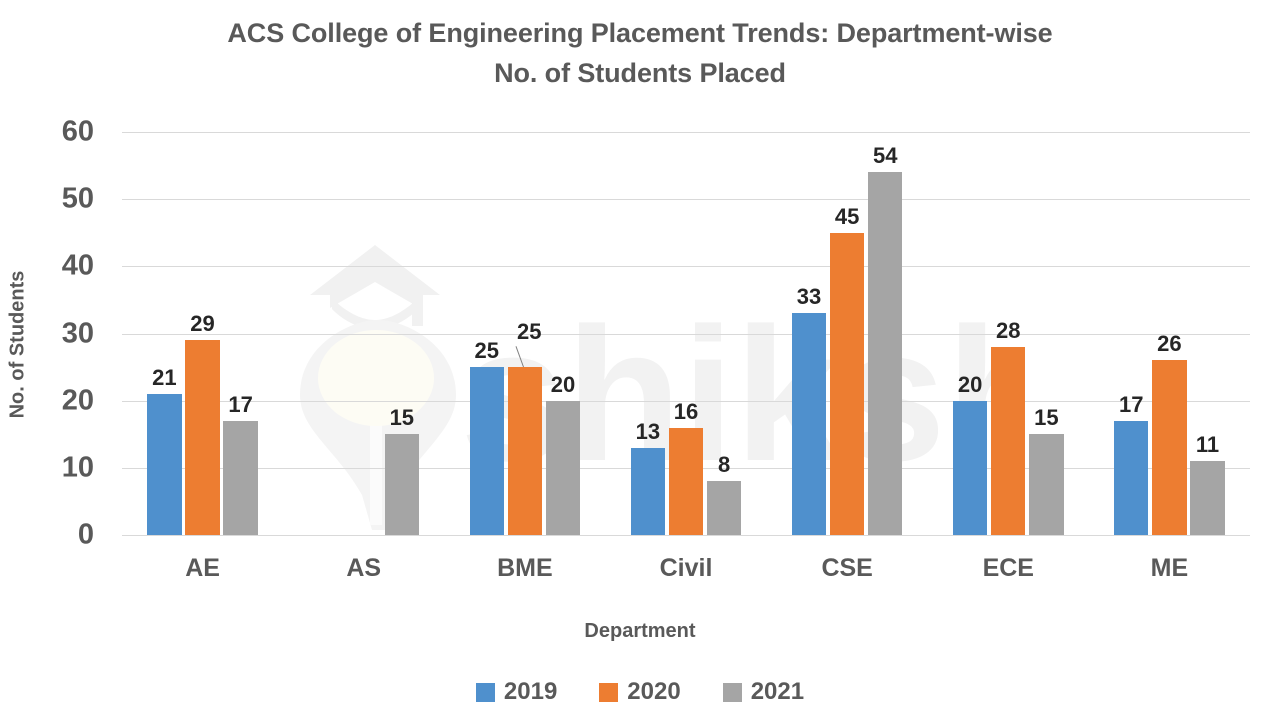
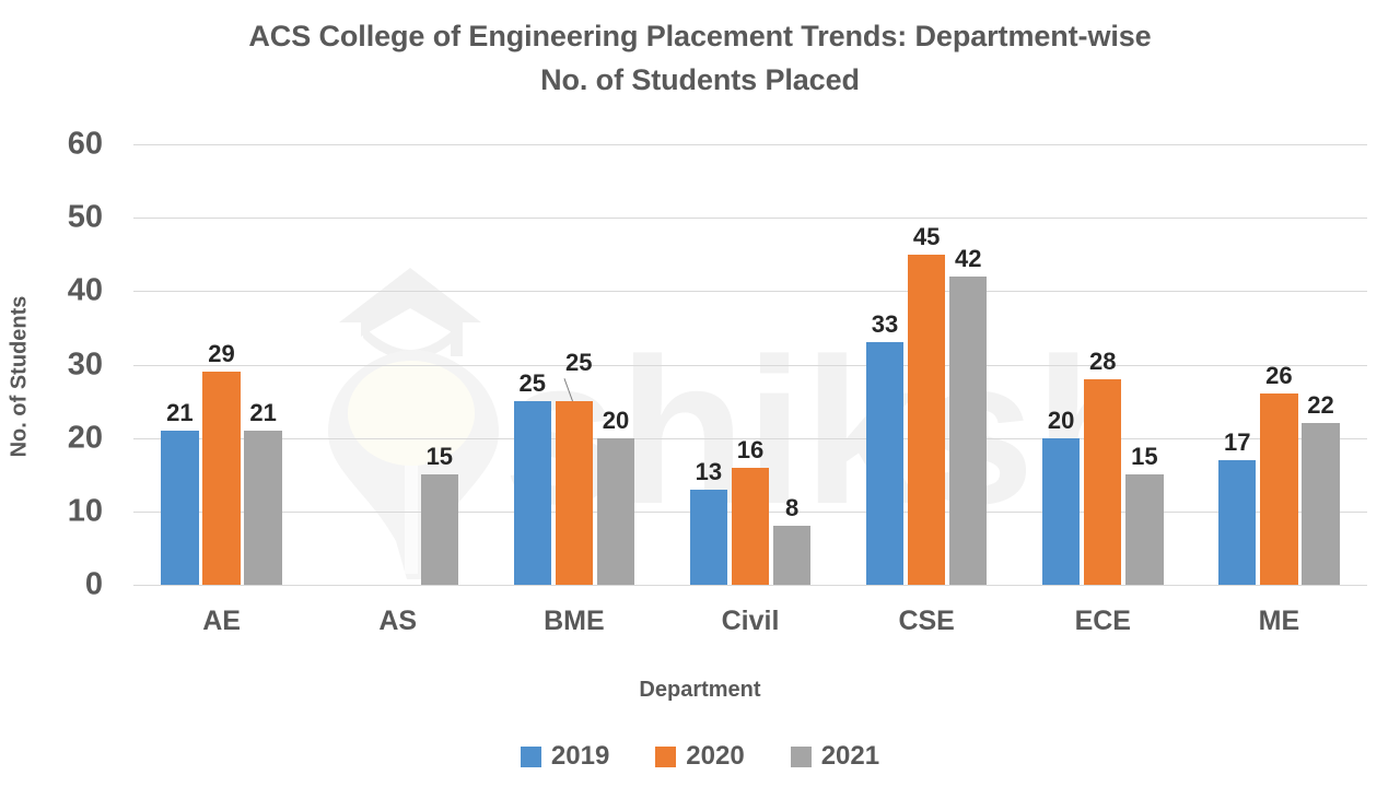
2021/AE: 17 -> 21
2021/CSE: 54 -> 42
2021/ME: 11 -> 22
